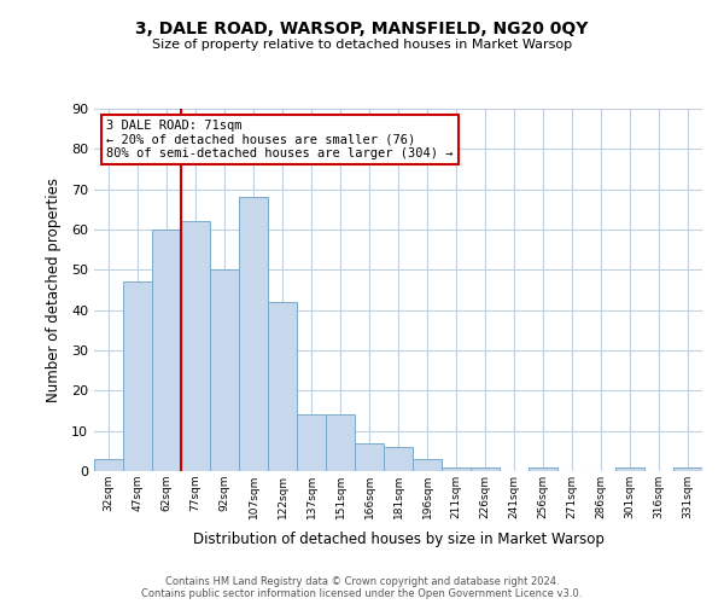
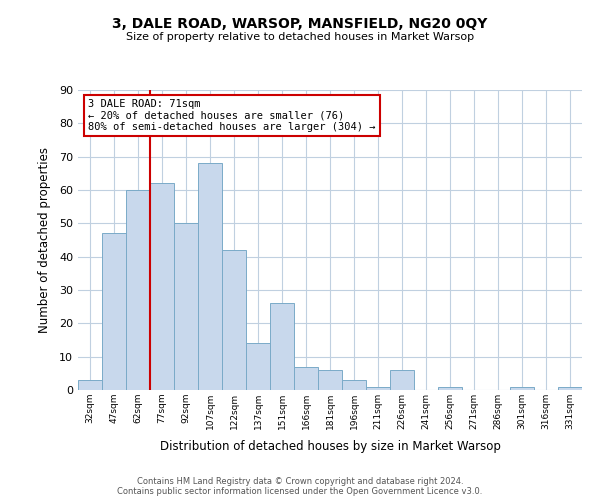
151sqm: 14 -> 26
226sqm: 1 -> 6
